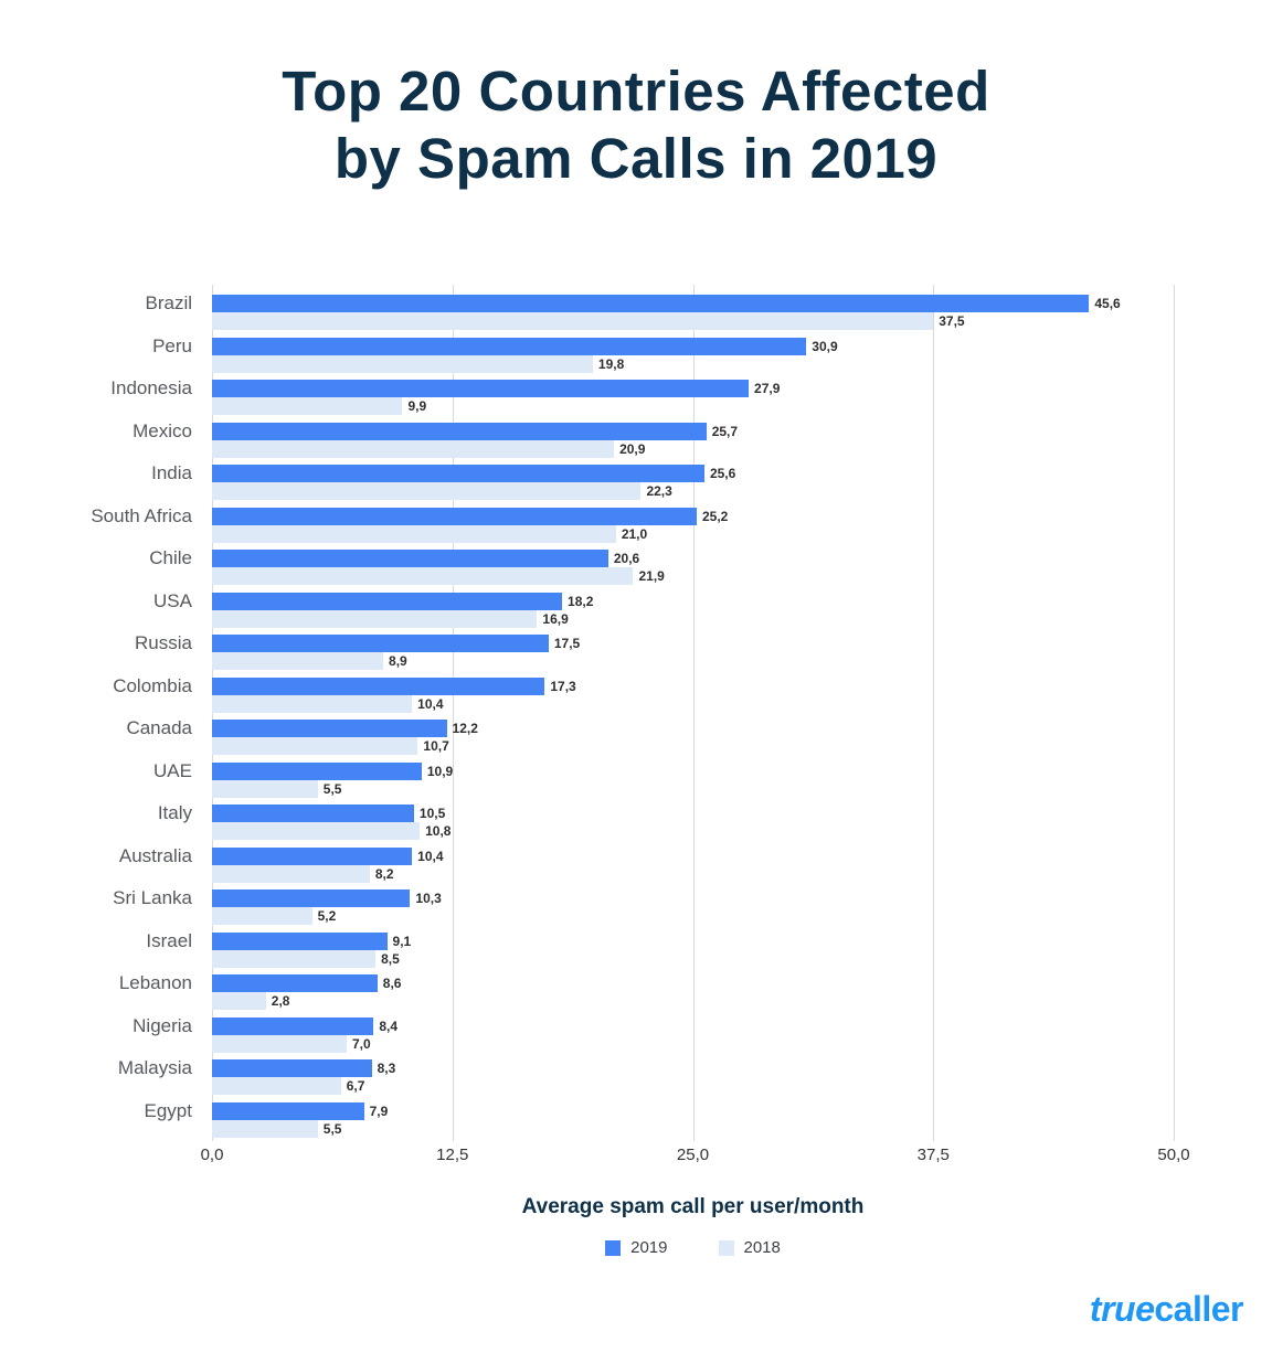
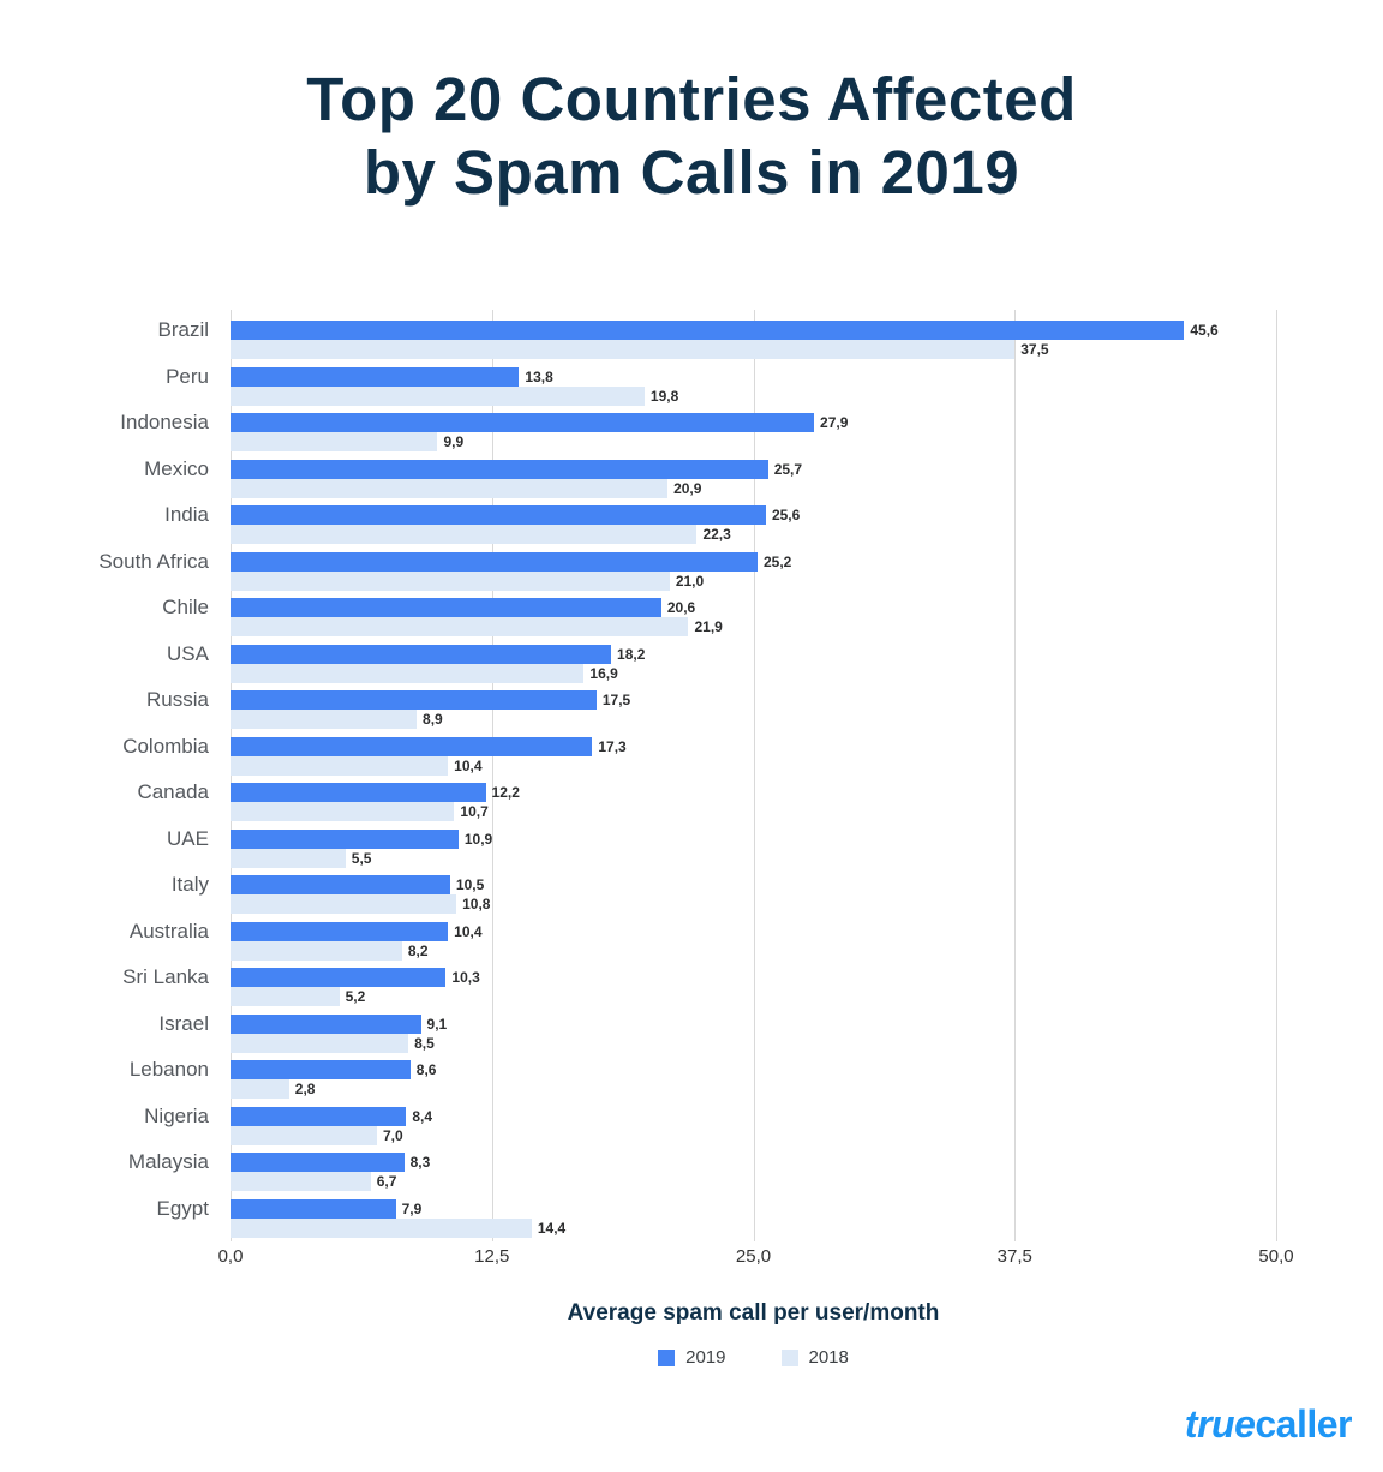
2019/Peru: 30,9 -> 13,8
2018/Egypt: 5,5 -> 14,4
